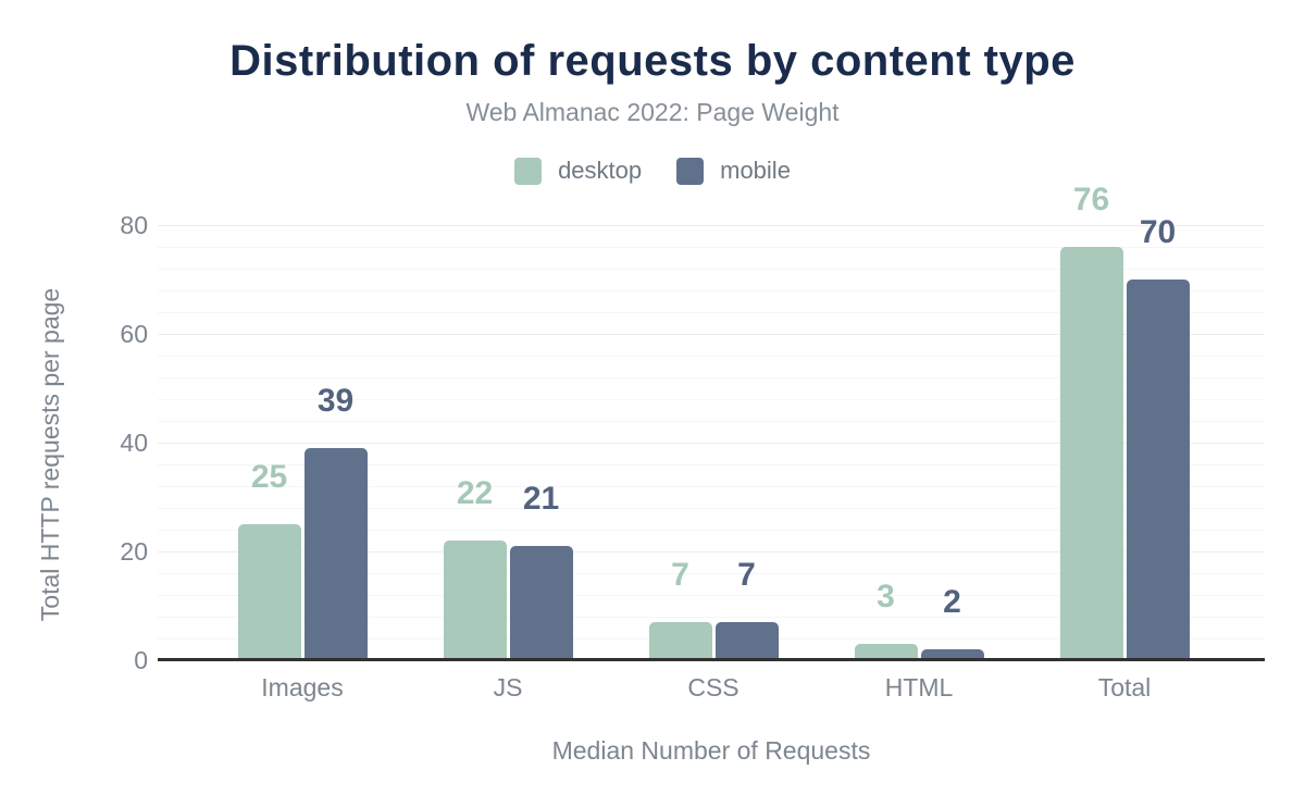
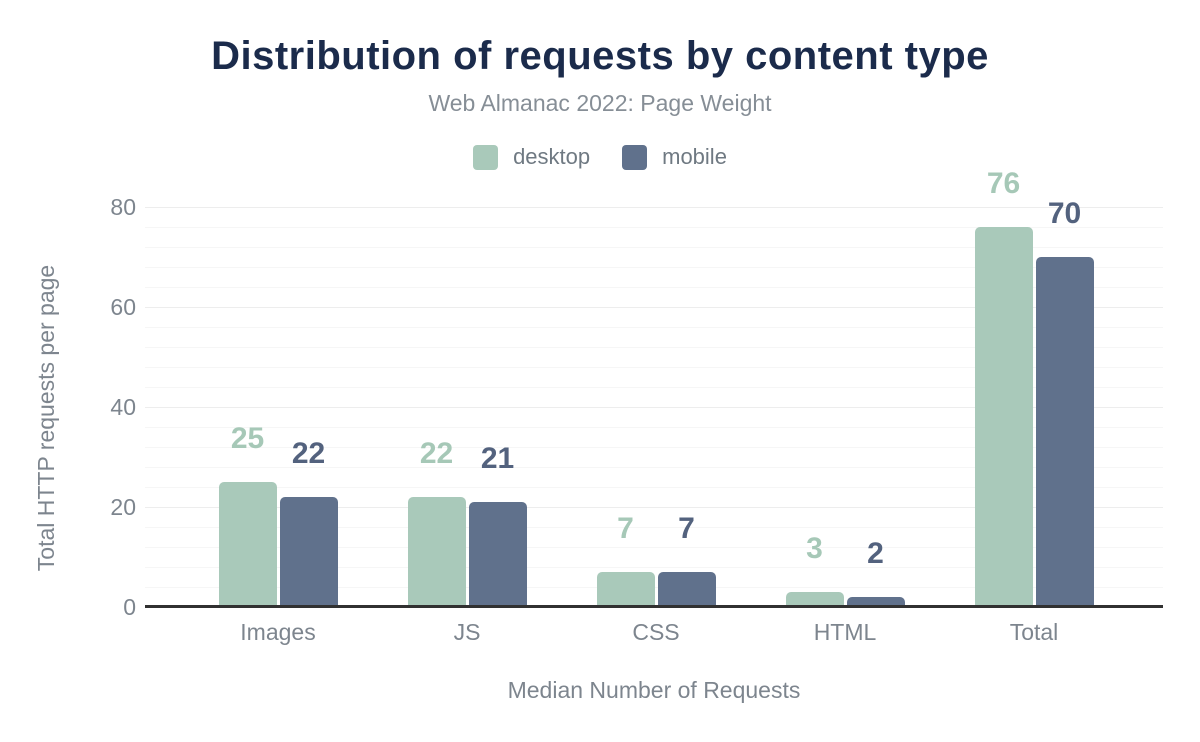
mobile/Images: 39 -> 22
